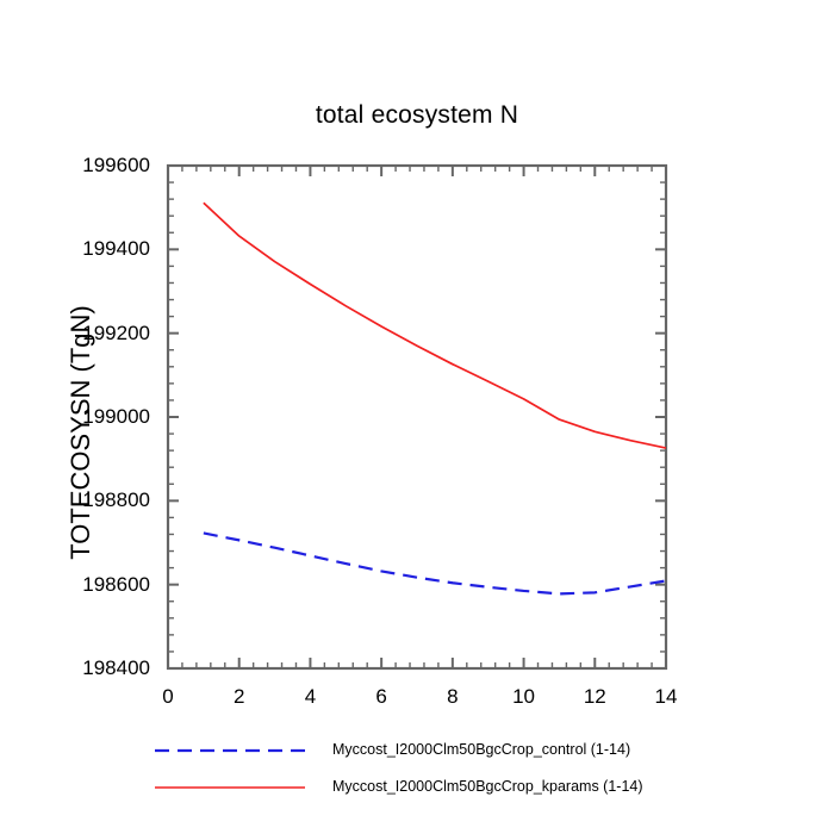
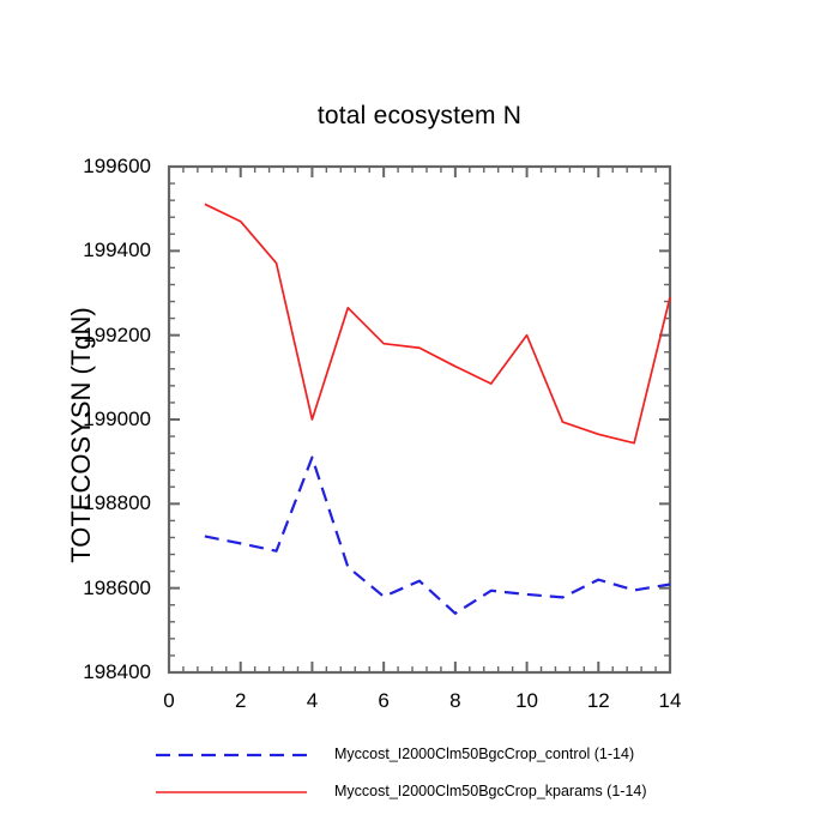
Myccost_I2000Clm50BgcCrop_kparams (1-14)/2: 199430 -> 199470
Myccost_I2000Clm50BgcCrop_control (1-14)/4: 198670 -> 198910
Myccost_I2000Clm50BgcCrop_kparams (1-14)/4: 199320 -> 199000
Myccost_I2000Clm50BgcCrop_control (1-14)/6: 198630 -> 198580
Myccost_I2000Clm50BgcCrop_kparams (1-14)/6: 199220 -> 199180
Myccost_I2000Clm50BgcCrop_control (1-14)/8: 198600 -> 198540
Myccost_I2000Clm50BgcCrop_kparams (1-14)/10: 199040 -> 199200
Myccost_I2000Clm50BgcCrop_control (1-14)/12: 198580 -> 198620
Myccost_I2000Clm50BgcCrop_kparams (1-14)/14: 198930 -> 199290
